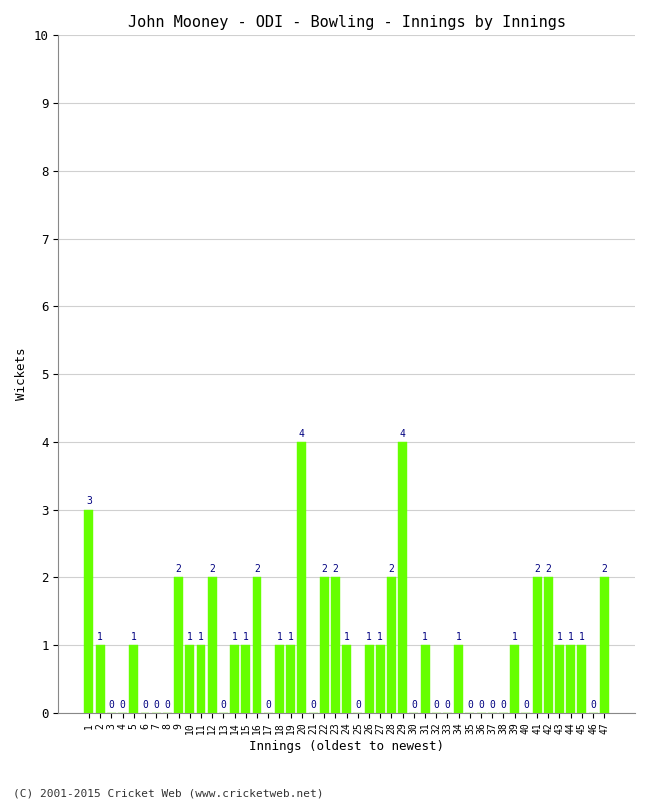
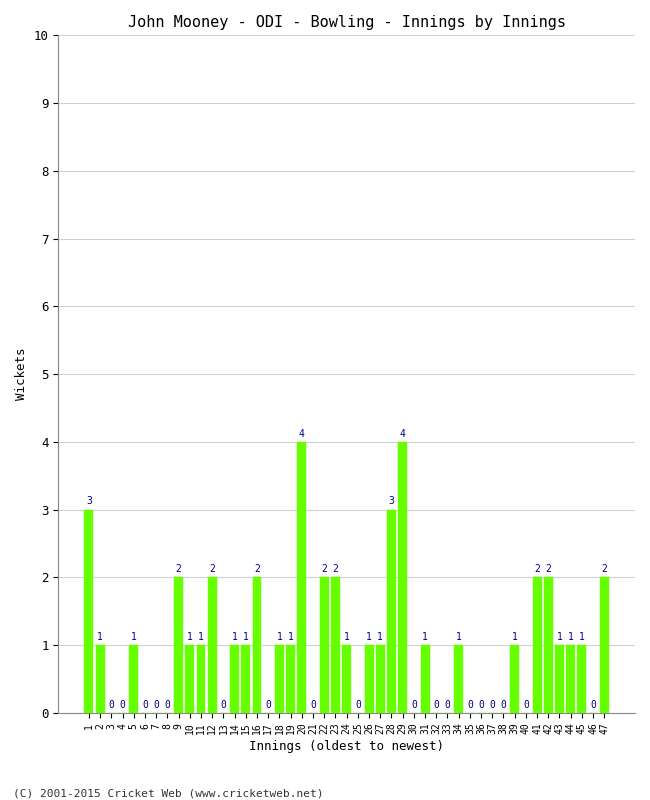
28: 2 -> 3
